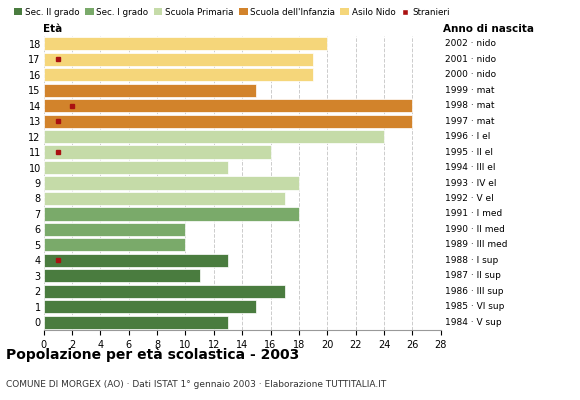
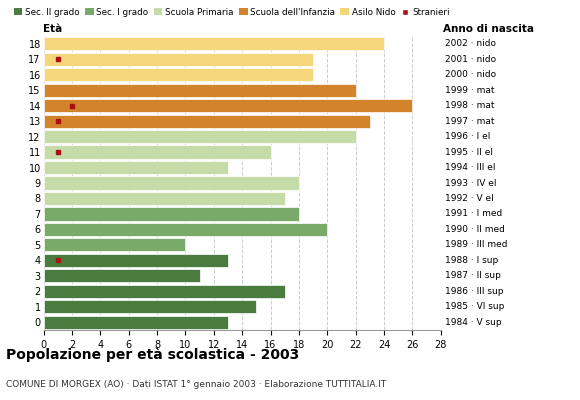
18: 20 -> 24
15: 15 -> 22
13: 26 -> 23
12: 24 -> 22
6: 10 -> 20
